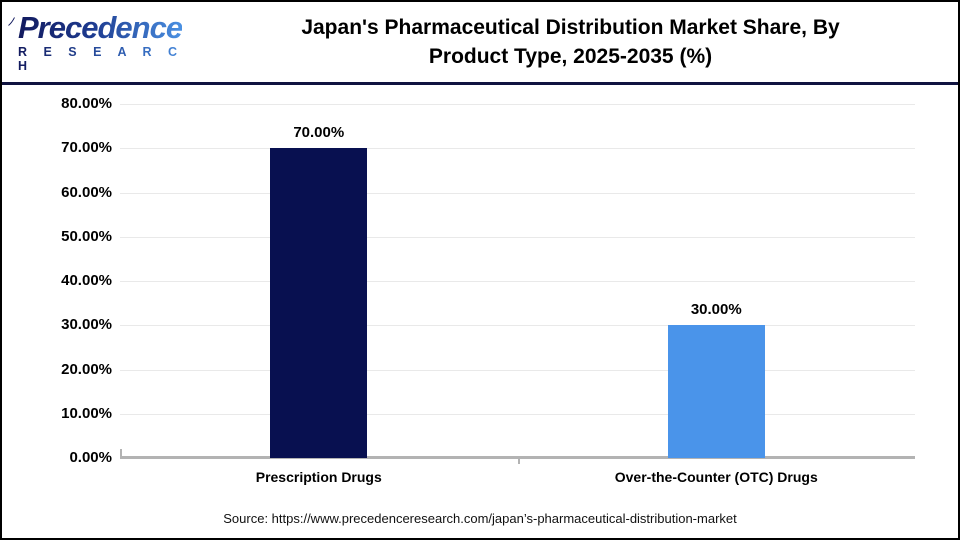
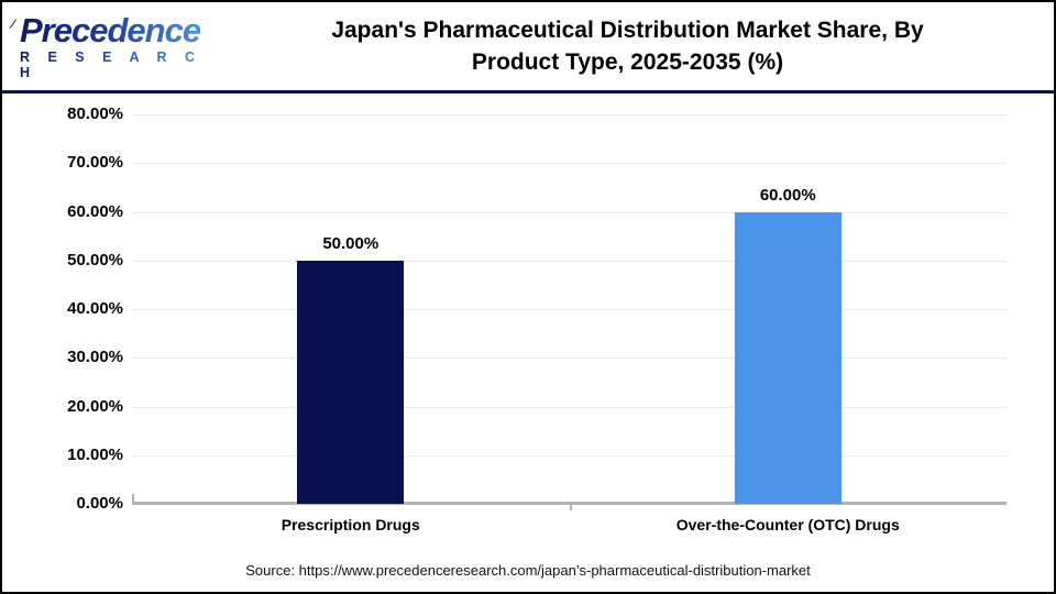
Prescription Drugs: 70.00% -> 50.00%
Over-the-Counter (OTC) Drugs: 30.00% -> 60.00%
